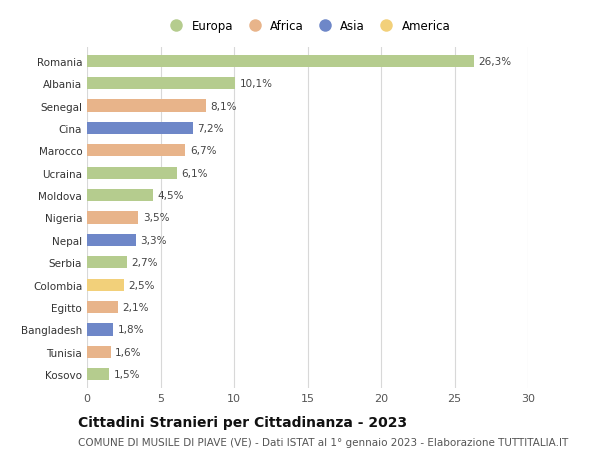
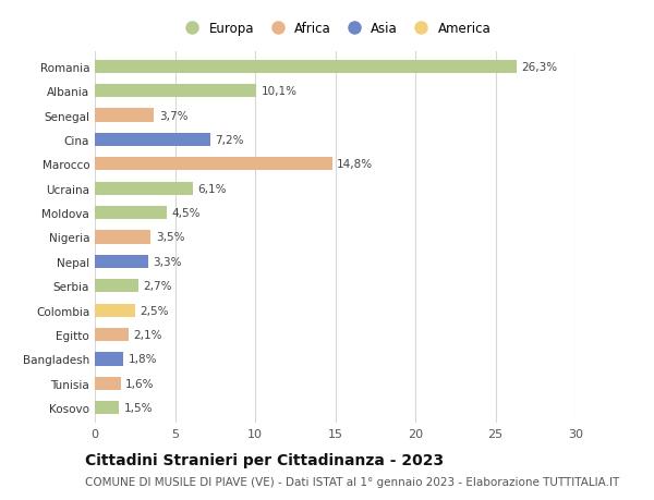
Senegal: 8,1% -> 3,7%
Marocco: 6,7% -> 14,8%
